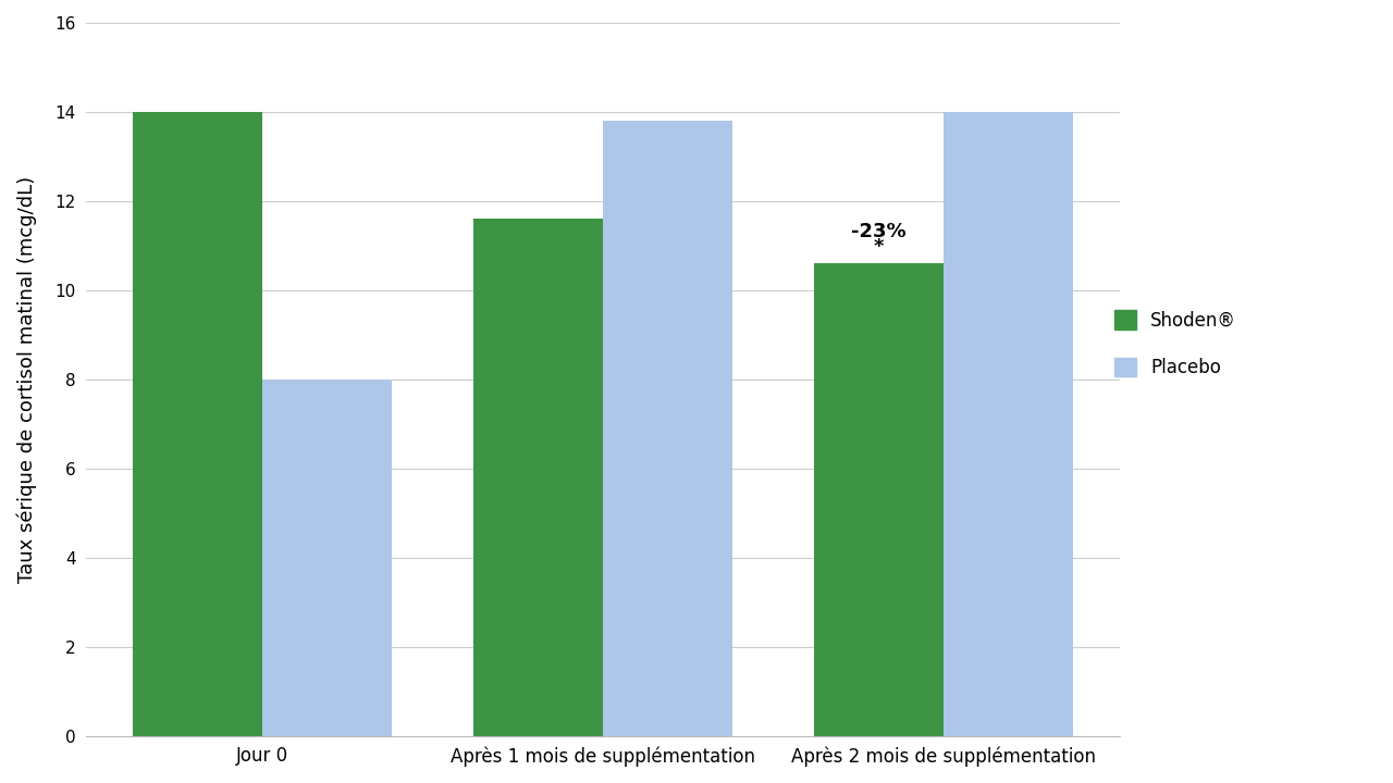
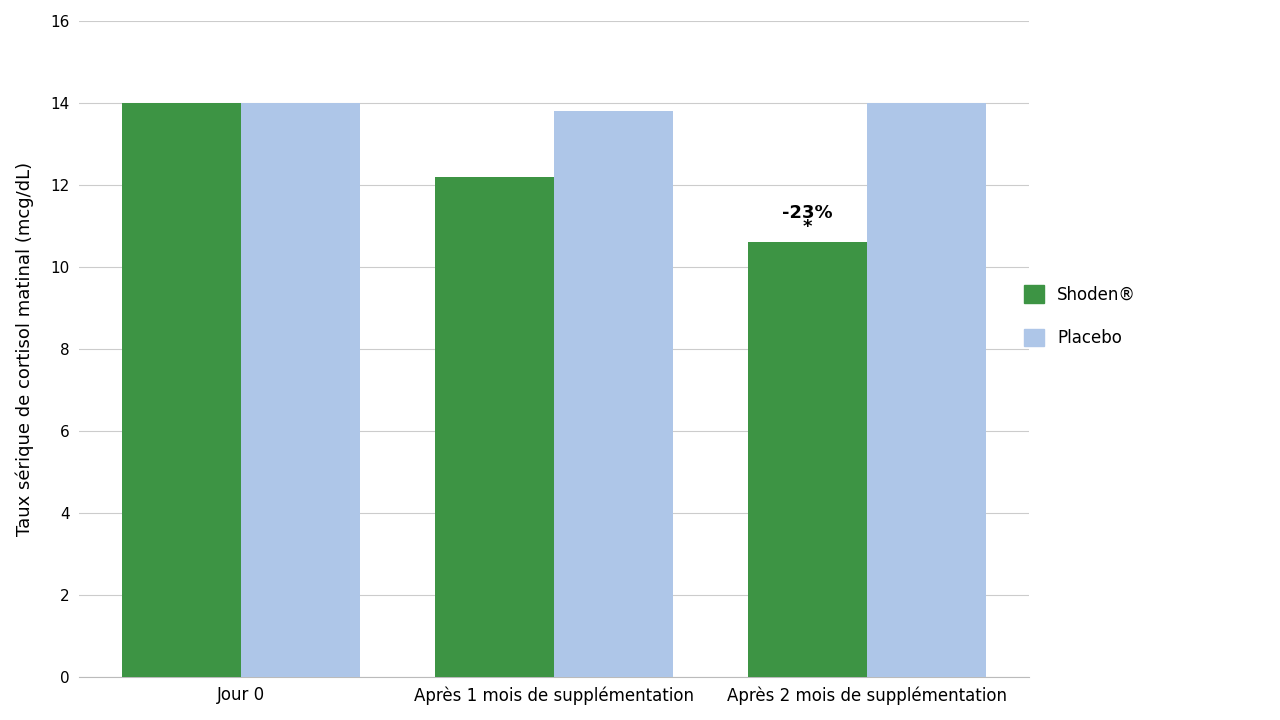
Placebo/Jour 0: 8.0 -> 14.0
Shoden®/Après 1 mois de supplémentation: 11.6 -> 12.2
